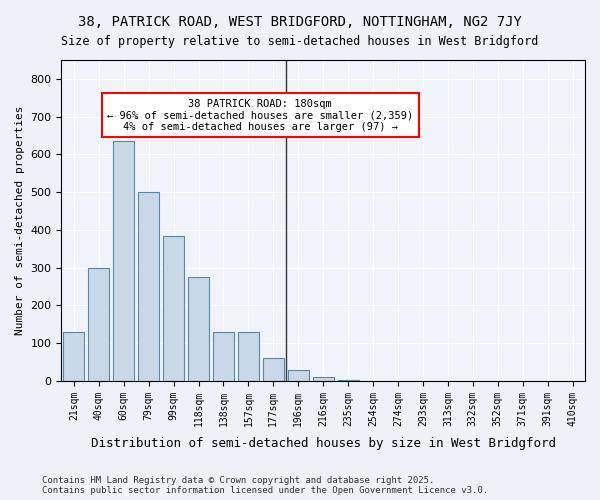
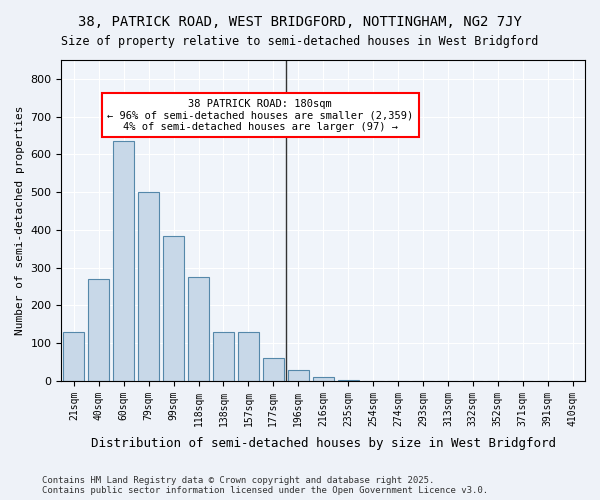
40sqm: 300 -> 270
